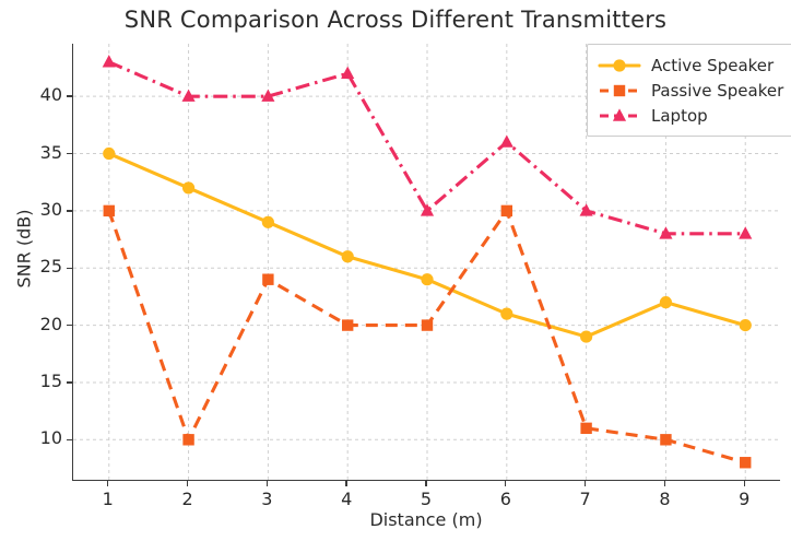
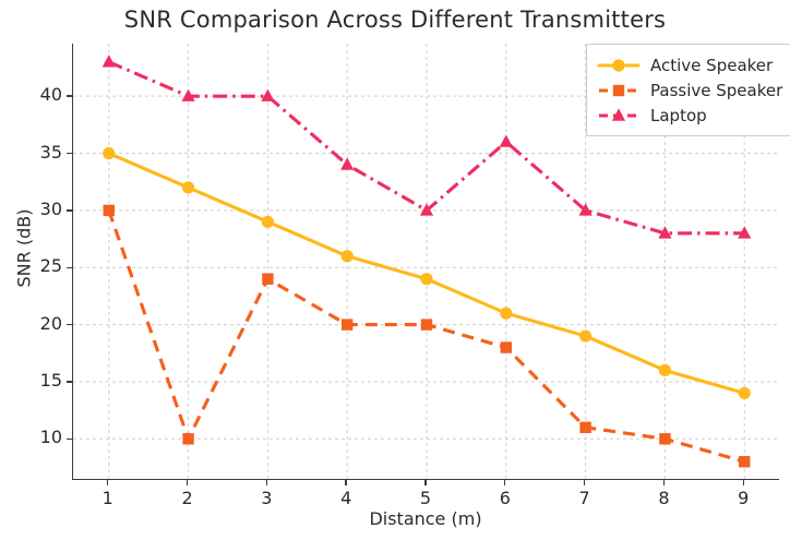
Laptop/4: 42 -> 34
Passive Speaker/6: 30 -> 18
Active Speaker/8: 22 -> 16
Active Speaker/9: 20 -> 14
